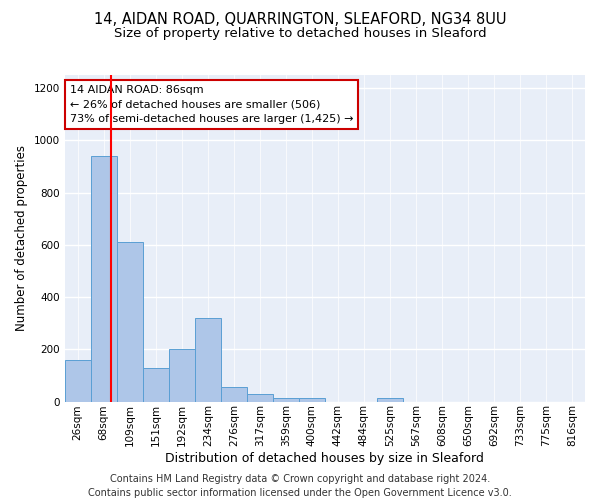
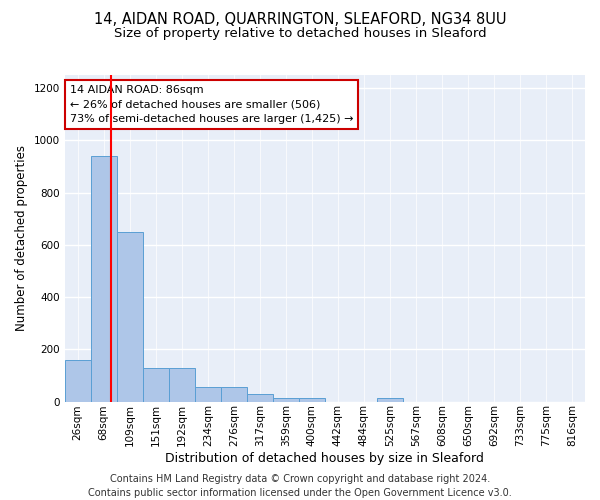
109sqm: 610 -> 650
192sqm: 200 -> 130
234sqm: 320 -> 55
